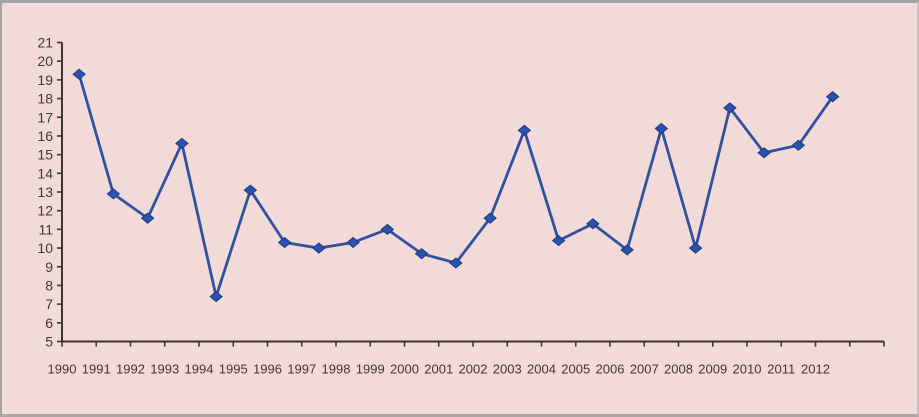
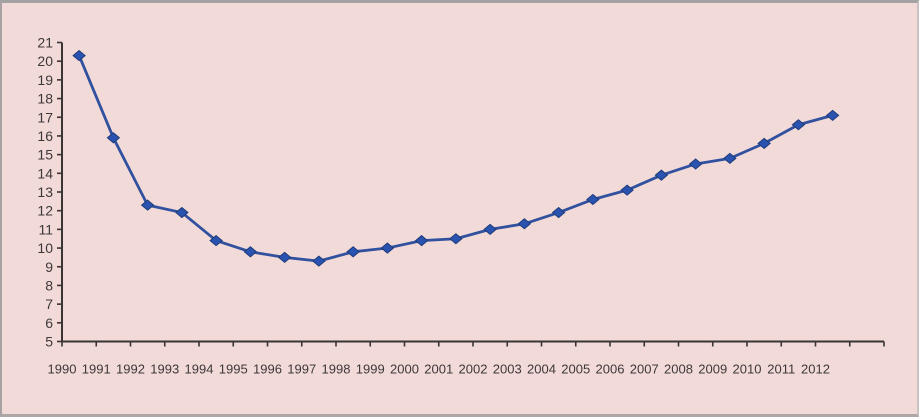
1990: 19.3 -> 20.3
1991: 12.9 -> 15.9
1992: 11.6 -> 12.3
1993: 15.6 -> 11.9
1994: 7.4 -> 10.4
1995: 13.1 -> 9.8
1996: 10.3 -> 9.5
1997: 10.0 -> 9.3
1998: 10.3 -> 9.8
1999: 11.0 -> 10.0
2000: 9.7 -> 10.4
2001: 9.2 -> 10.5
2002: 11.6 -> 11.0
2003: 16.3 -> 11.3
2004: 10.4 -> 11.9
2005: 11.3 -> 12.6
2006: 9.9 -> 13.1
2007: 16.4 -> 13.9
2008: 10.0 -> 14.5
2009: 17.5 -> 14.8
2010: 15.1 -> 15.6
2011: 15.5 -> 16.6
2012: 18.1 -> 17.1
